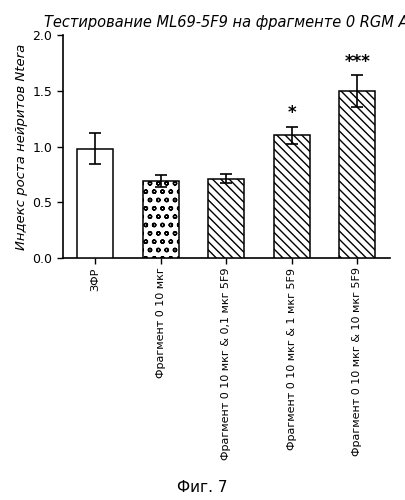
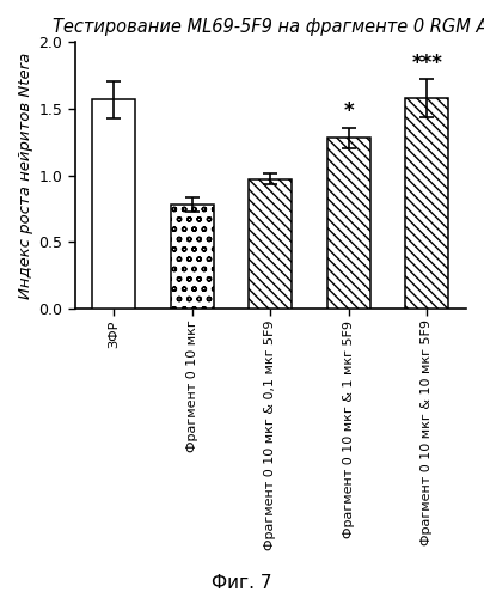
ЗФР: 0.98 -> 1.57
Фрагмент 0 10 мкг: 0.69 -> 0.78
Фрагмент 0 10 мкг & 0,1 мкг 5F9: 0.71 -> 0.97
Фрагмент 0 10 мкг & 1 мкг 5F9: 1.10 -> 1.28
Фрагмент 0 10 мкг & 10 мкг 5F9: 1.50 -> 1.58
